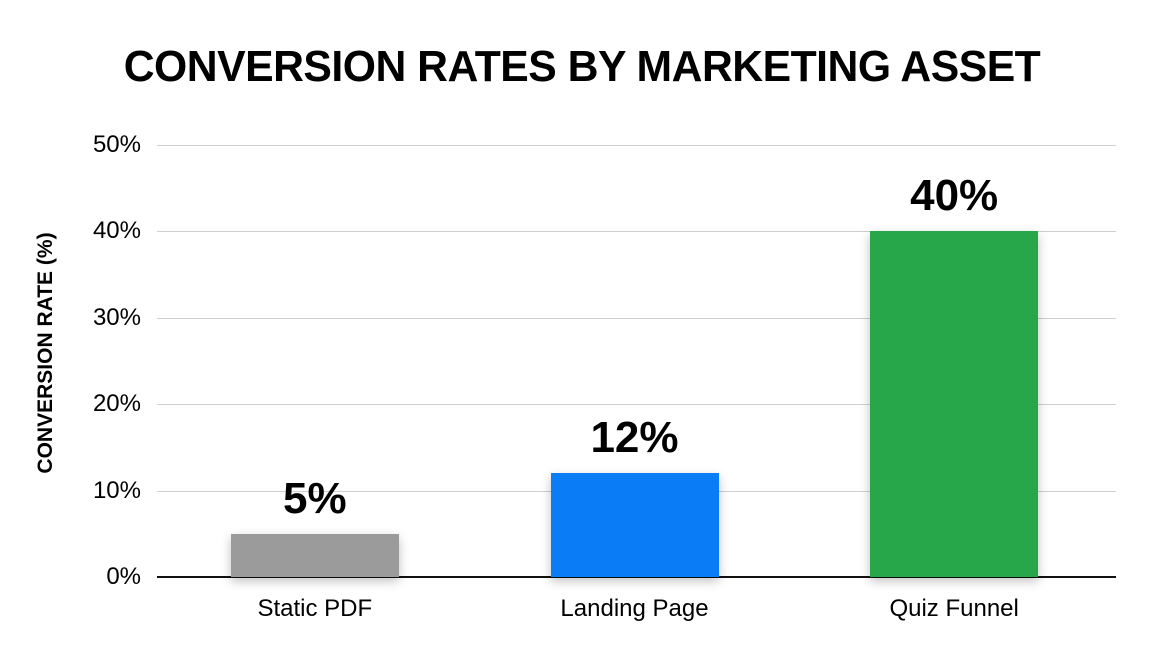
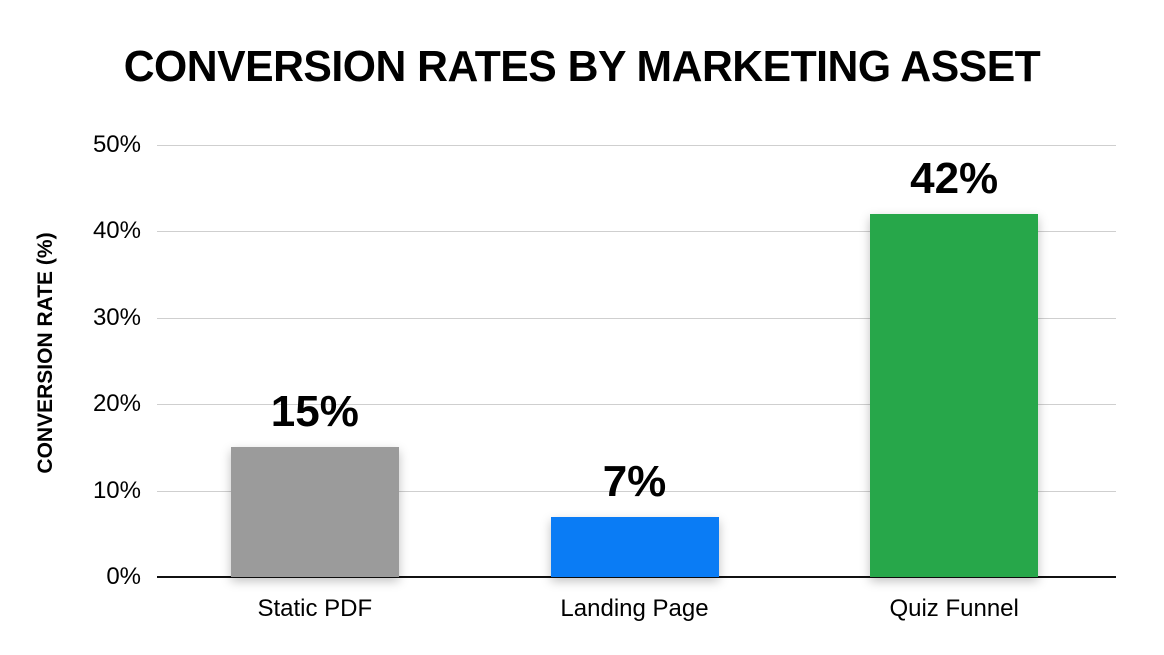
Static PDF: 5% -> 15%
Landing Page: 12% -> 7%
Quiz Funnel: 40% -> 42%
